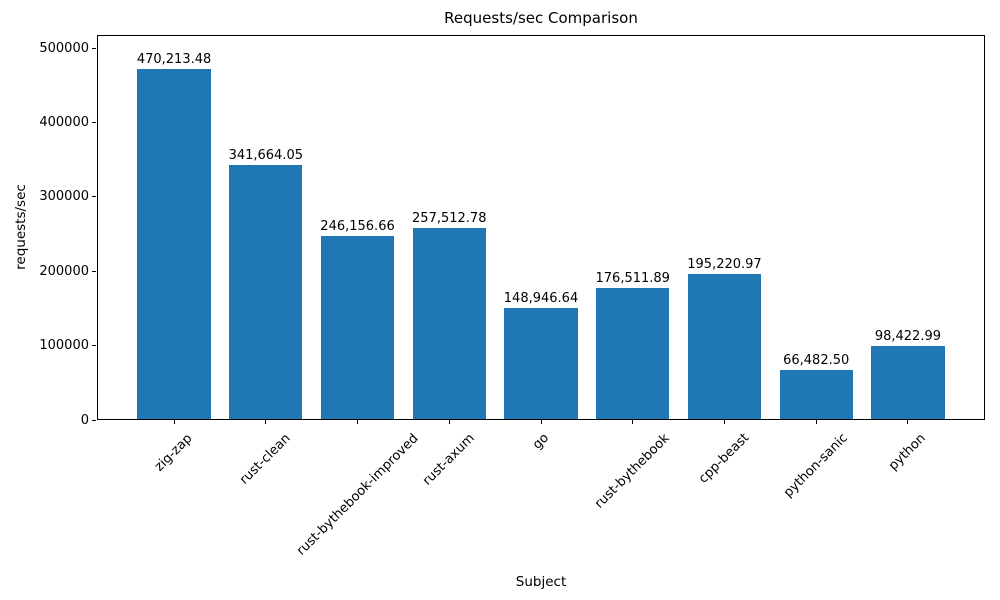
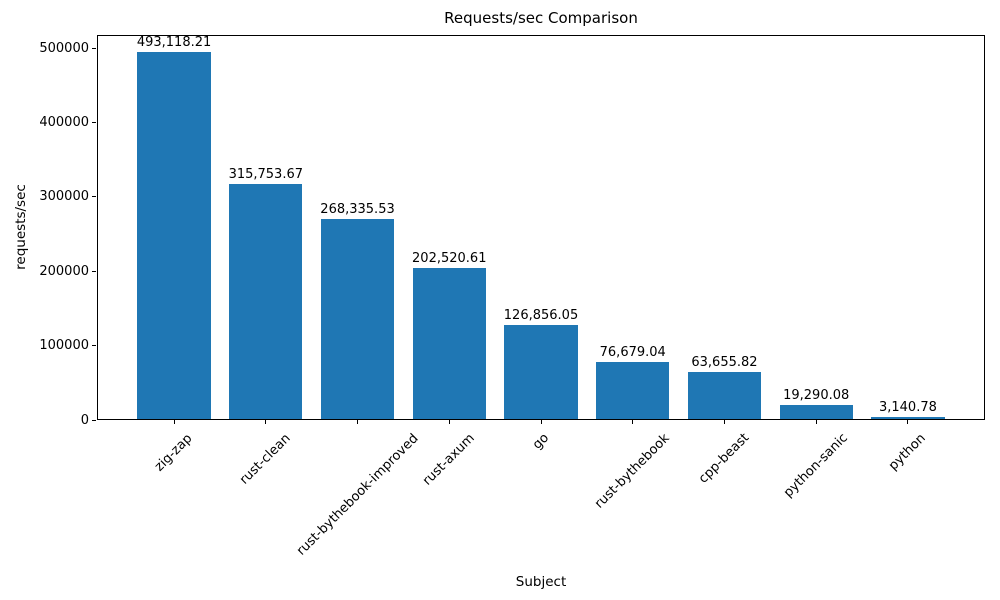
zig-zap: 470,213.48 -> 493,118.21
rust-clean: 341,664.05 -> 315,753.67
rust-bythebook-improved: 246,156.66 -> 268,335.53
rust-axum: 257,512.78 -> 202,520.61
go: 148,946.64 -> 126,856.05
rust-bythebook: 176,511.89 -> 76,679.04
cpp-beast: 195,220.97 -> 63,655.82
python-sanic: 66,482.50 -> 19,290.08
python: 98,422.99 -> 3,140.78
